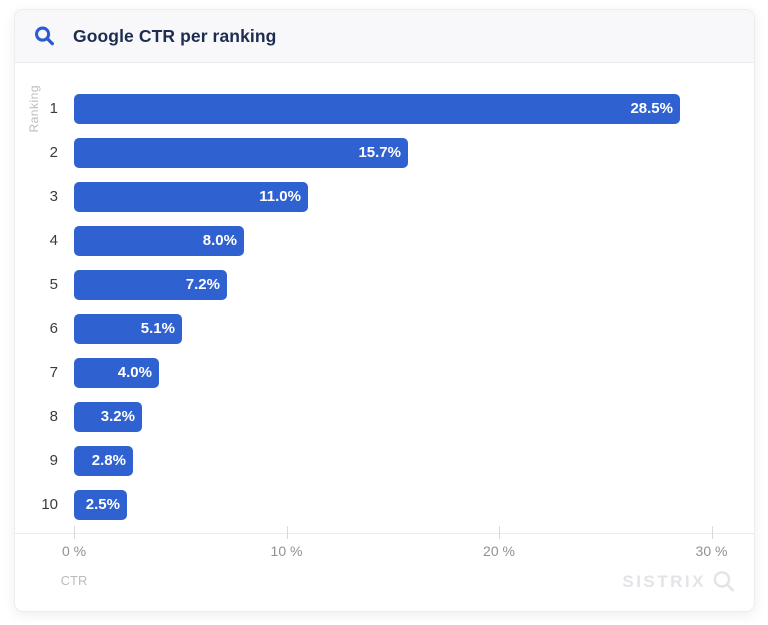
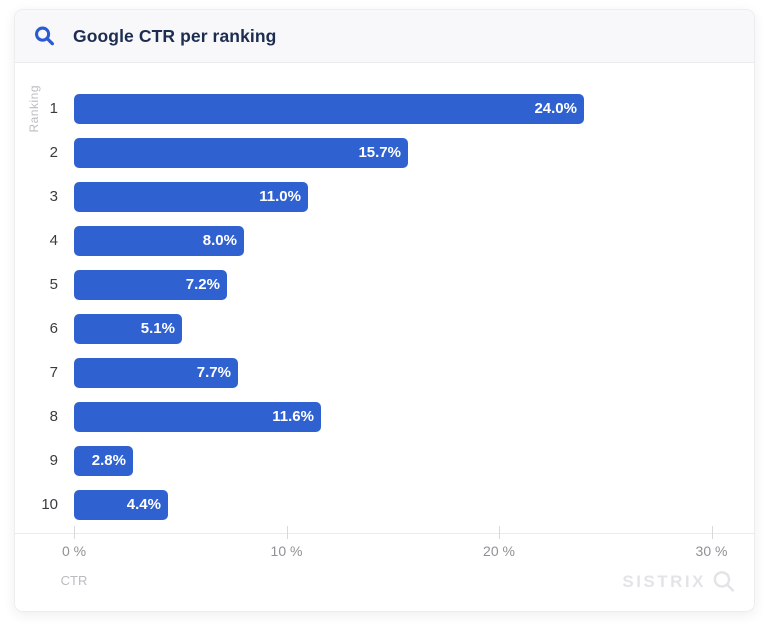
1: 28.5% -> 24.0%
7: 4.0% -> 7.7%
8: 3.2% -> 11.6%
10: 2.5% -> 4.4%
